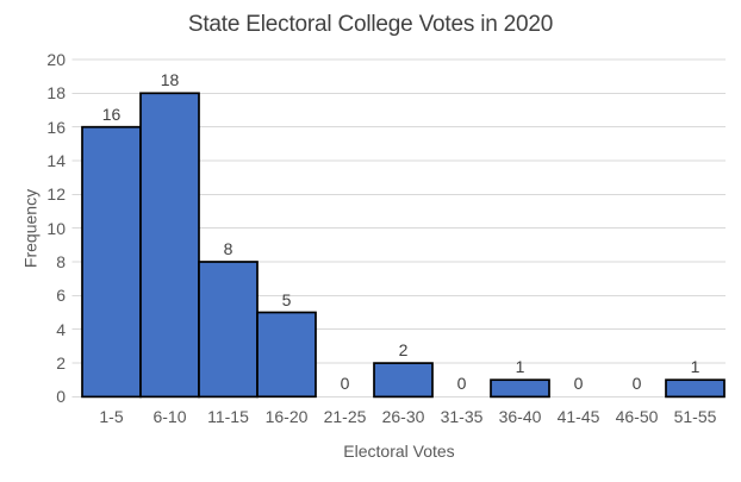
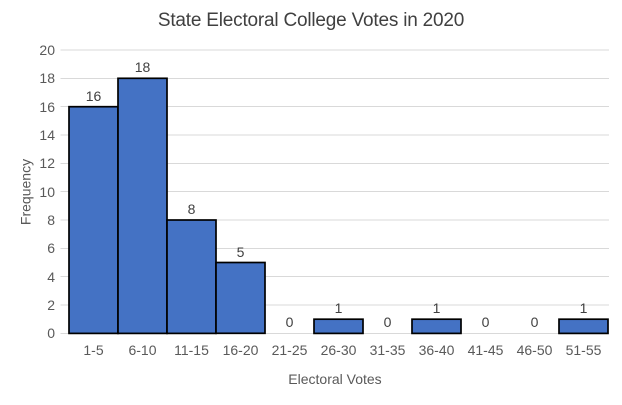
26-30: 2 -> 1
